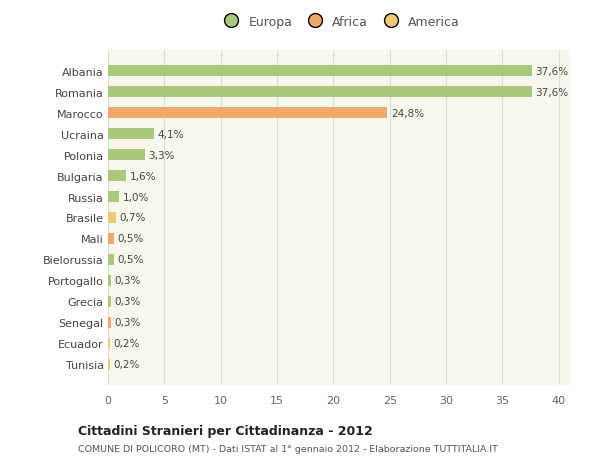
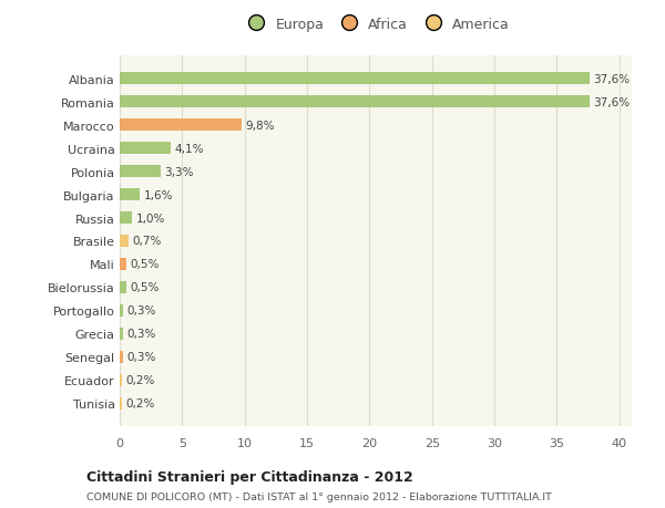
Marocco: 24,8% -> 9,8%
